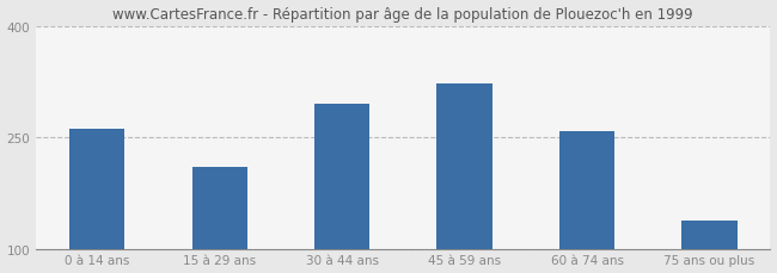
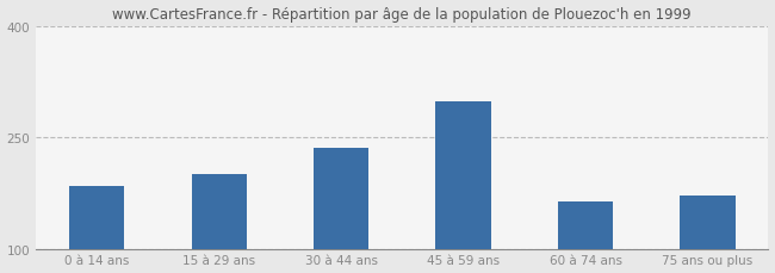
0 à 14 ans: 262 -> 184
15 à 29 ans: 210 -> 200
30 à 44 ans: 295 -> 236
45 à 59 ans: 322 -> 298
60 à 74 ans: 258 -> 164
75 ans ou plus: 138 -> 172
